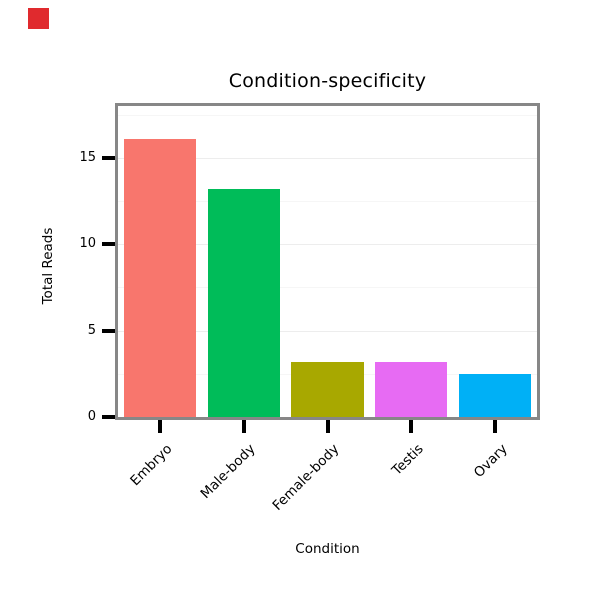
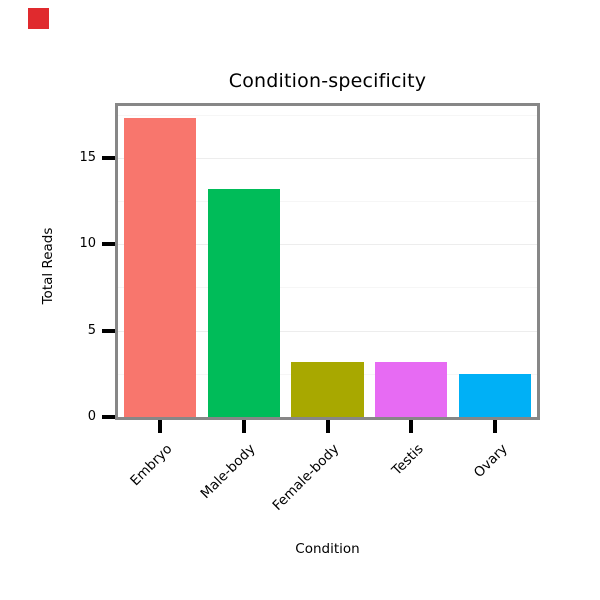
Embryo: 16.1 -> 17.3
